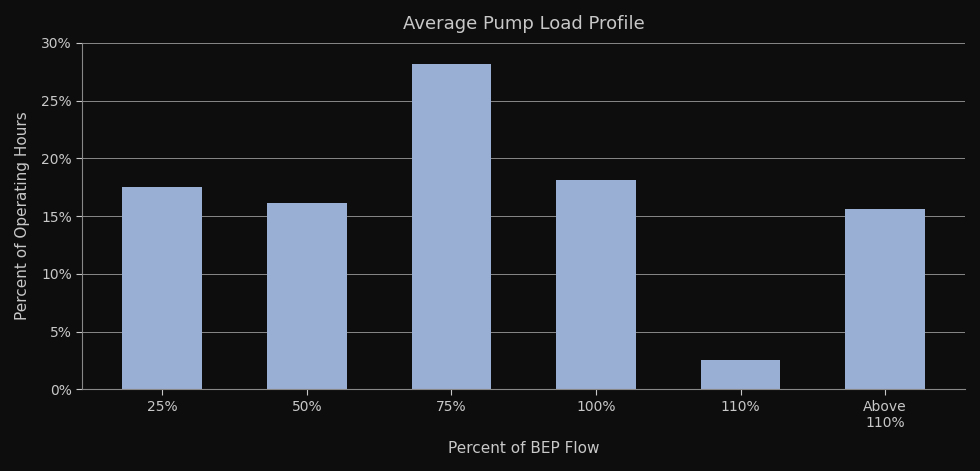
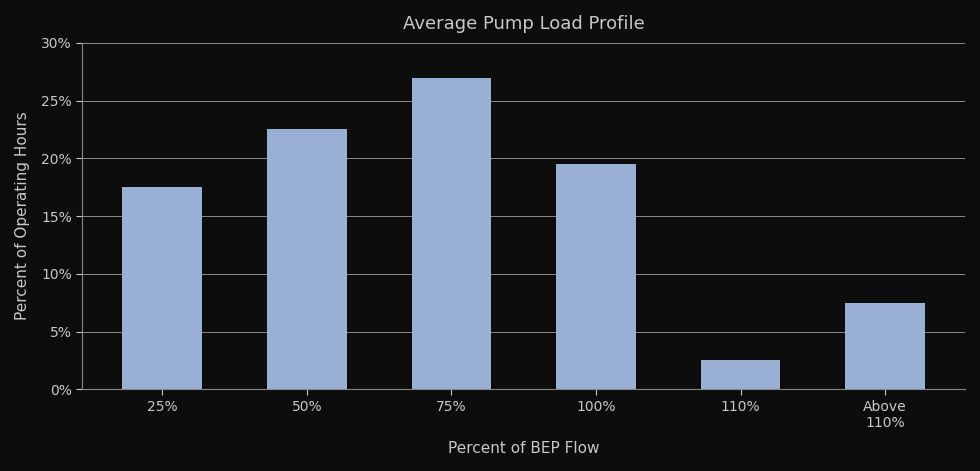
50%: 16.1% -> 22.5%
75%: 28.2% -> 27.0%
100%: 18.1% -> 19.5%
Above 110%: 15.6% -> 7.5%
